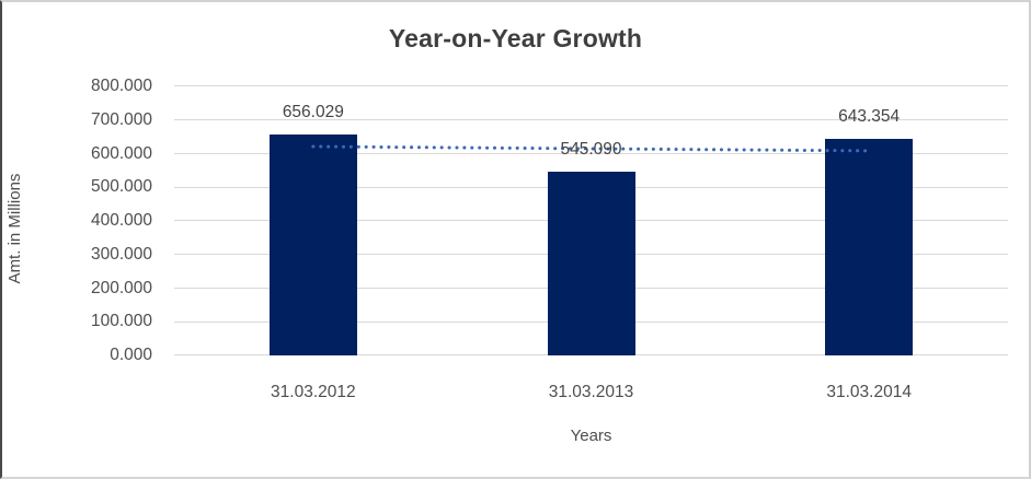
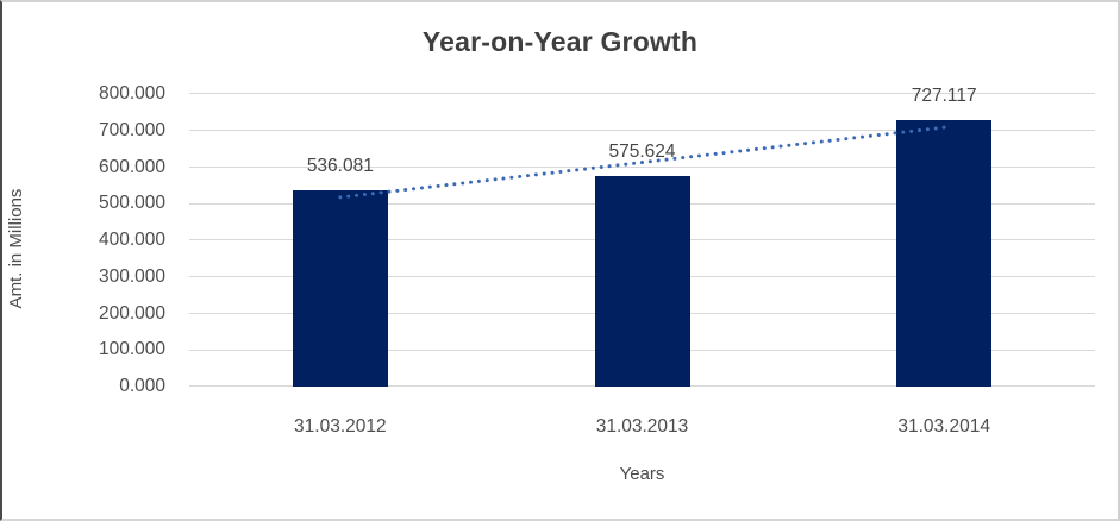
31.03.2012: 656.029 -> 536.081
31.03.2013: 545.090 -> 575.624
31.03.2014: 643.354 -> 727.117
